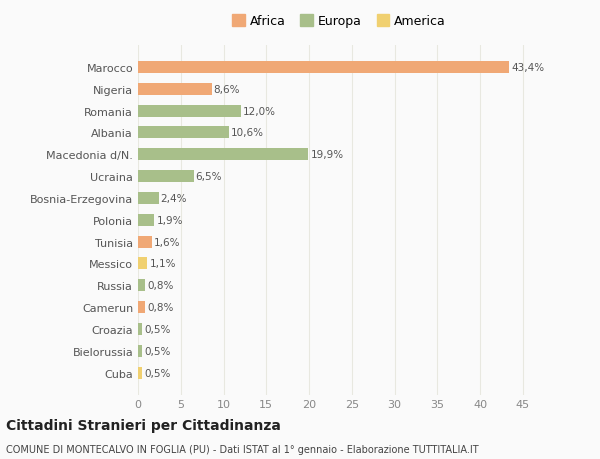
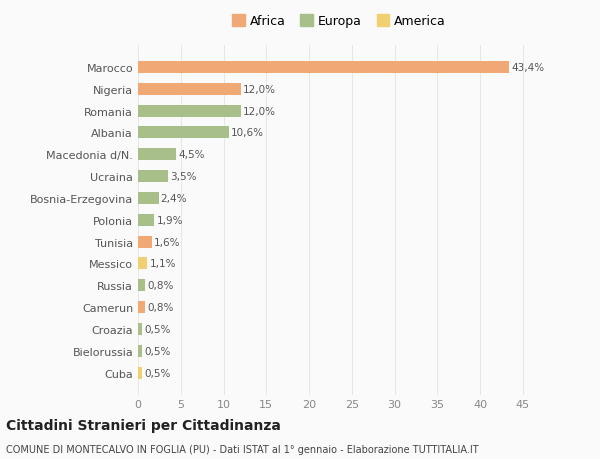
Nigeria: 8,6% -> 12,0%
Macedonia d/N.: 19,9% -> 4,5%
Ucraina: 6,5% -> 3,5%
